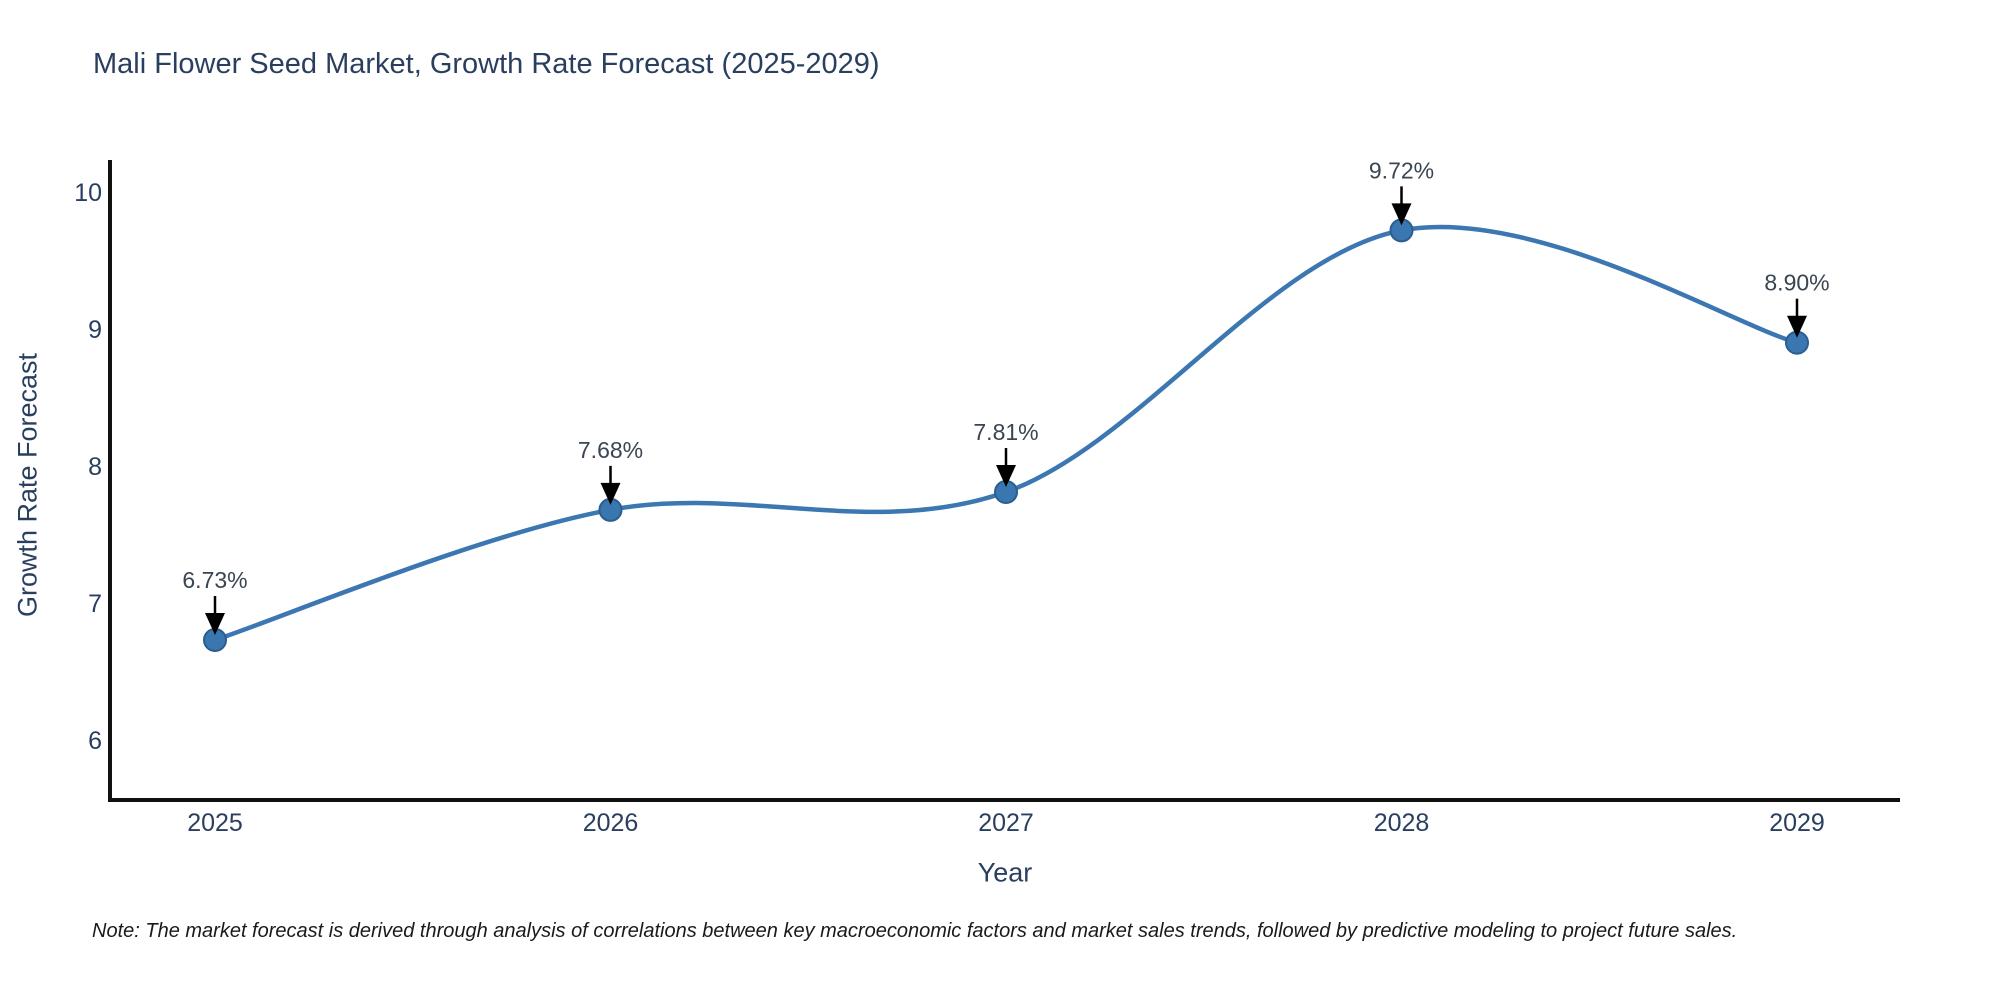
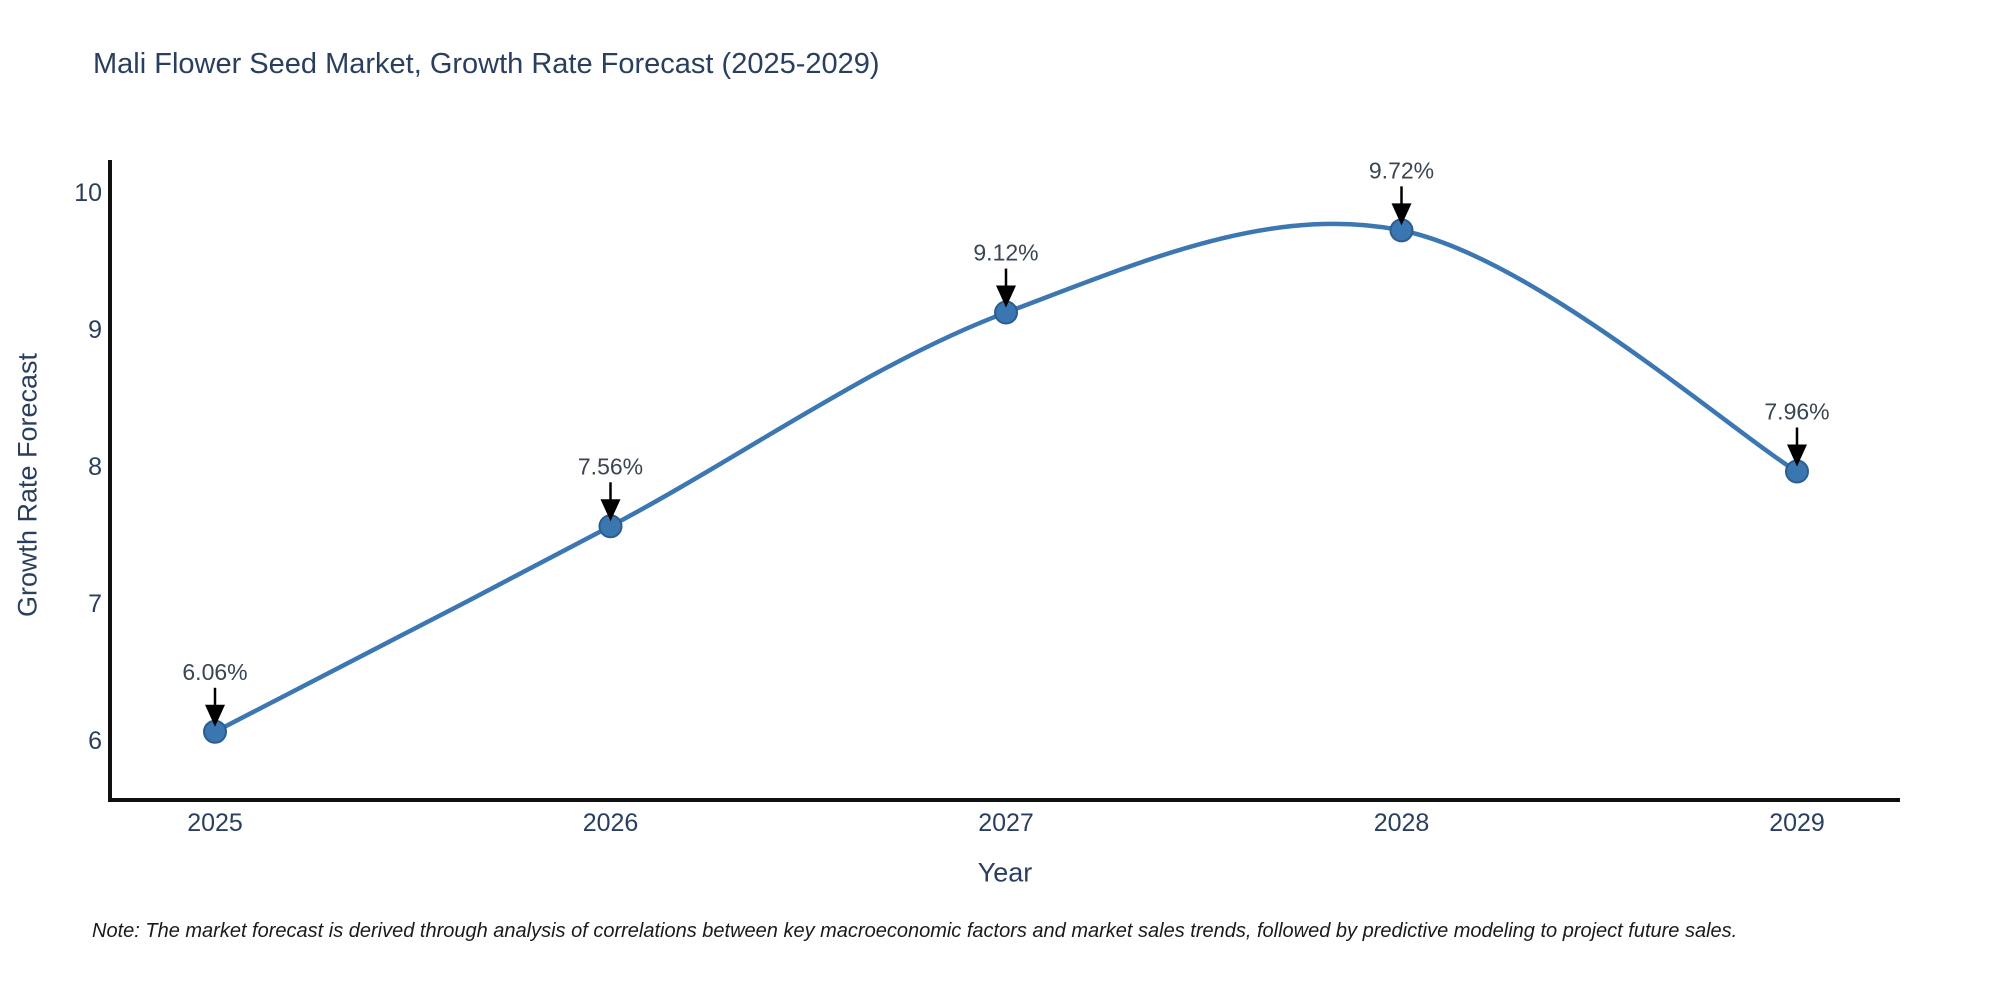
2025: 6.73% -> 6.06%
2026: 7.68% -> 7.56%
2027: 7.81% -> 9.12%
2029: 8.90% -> 7.96%
